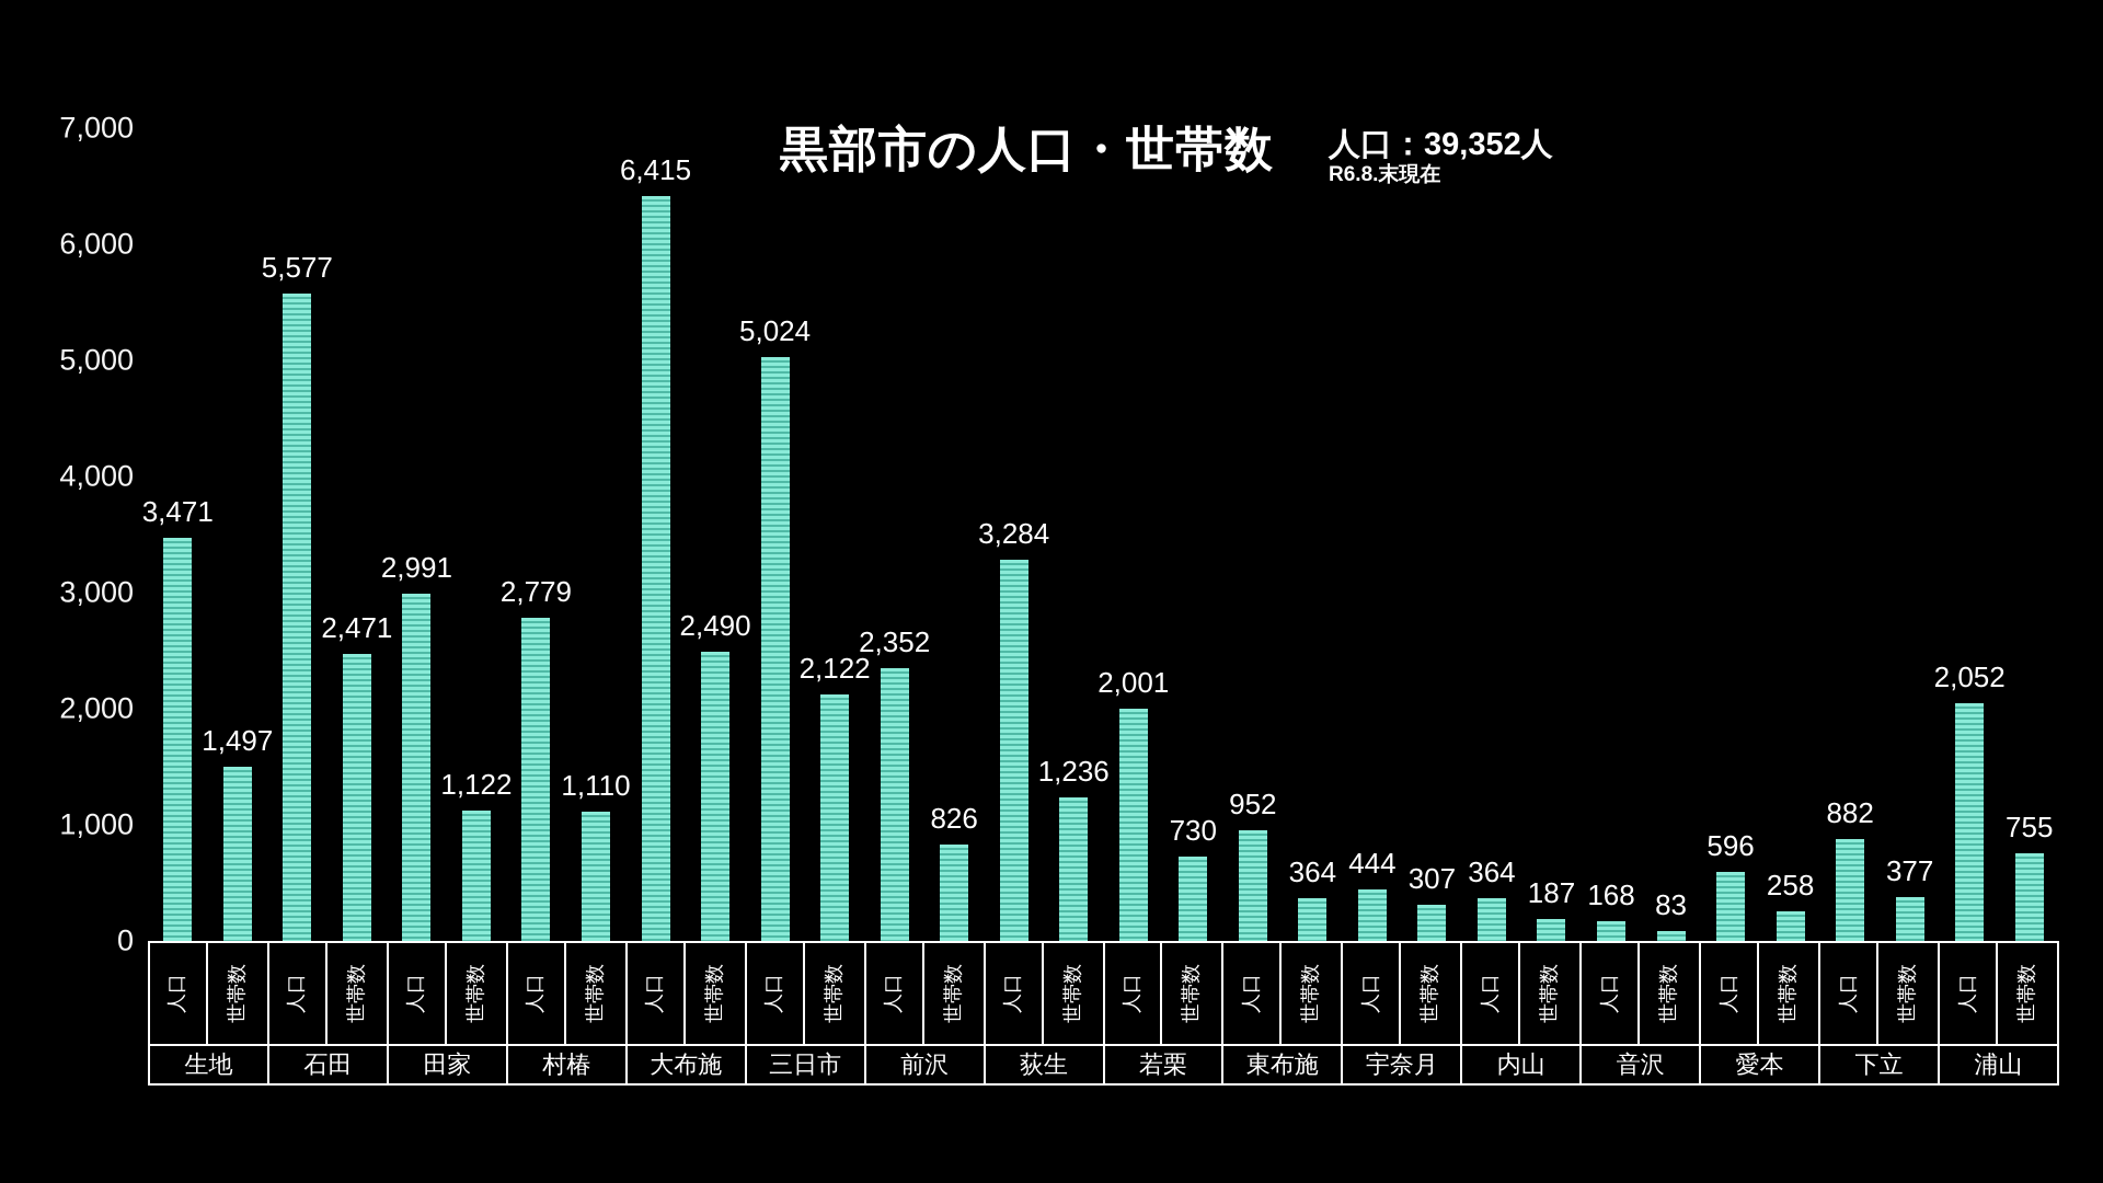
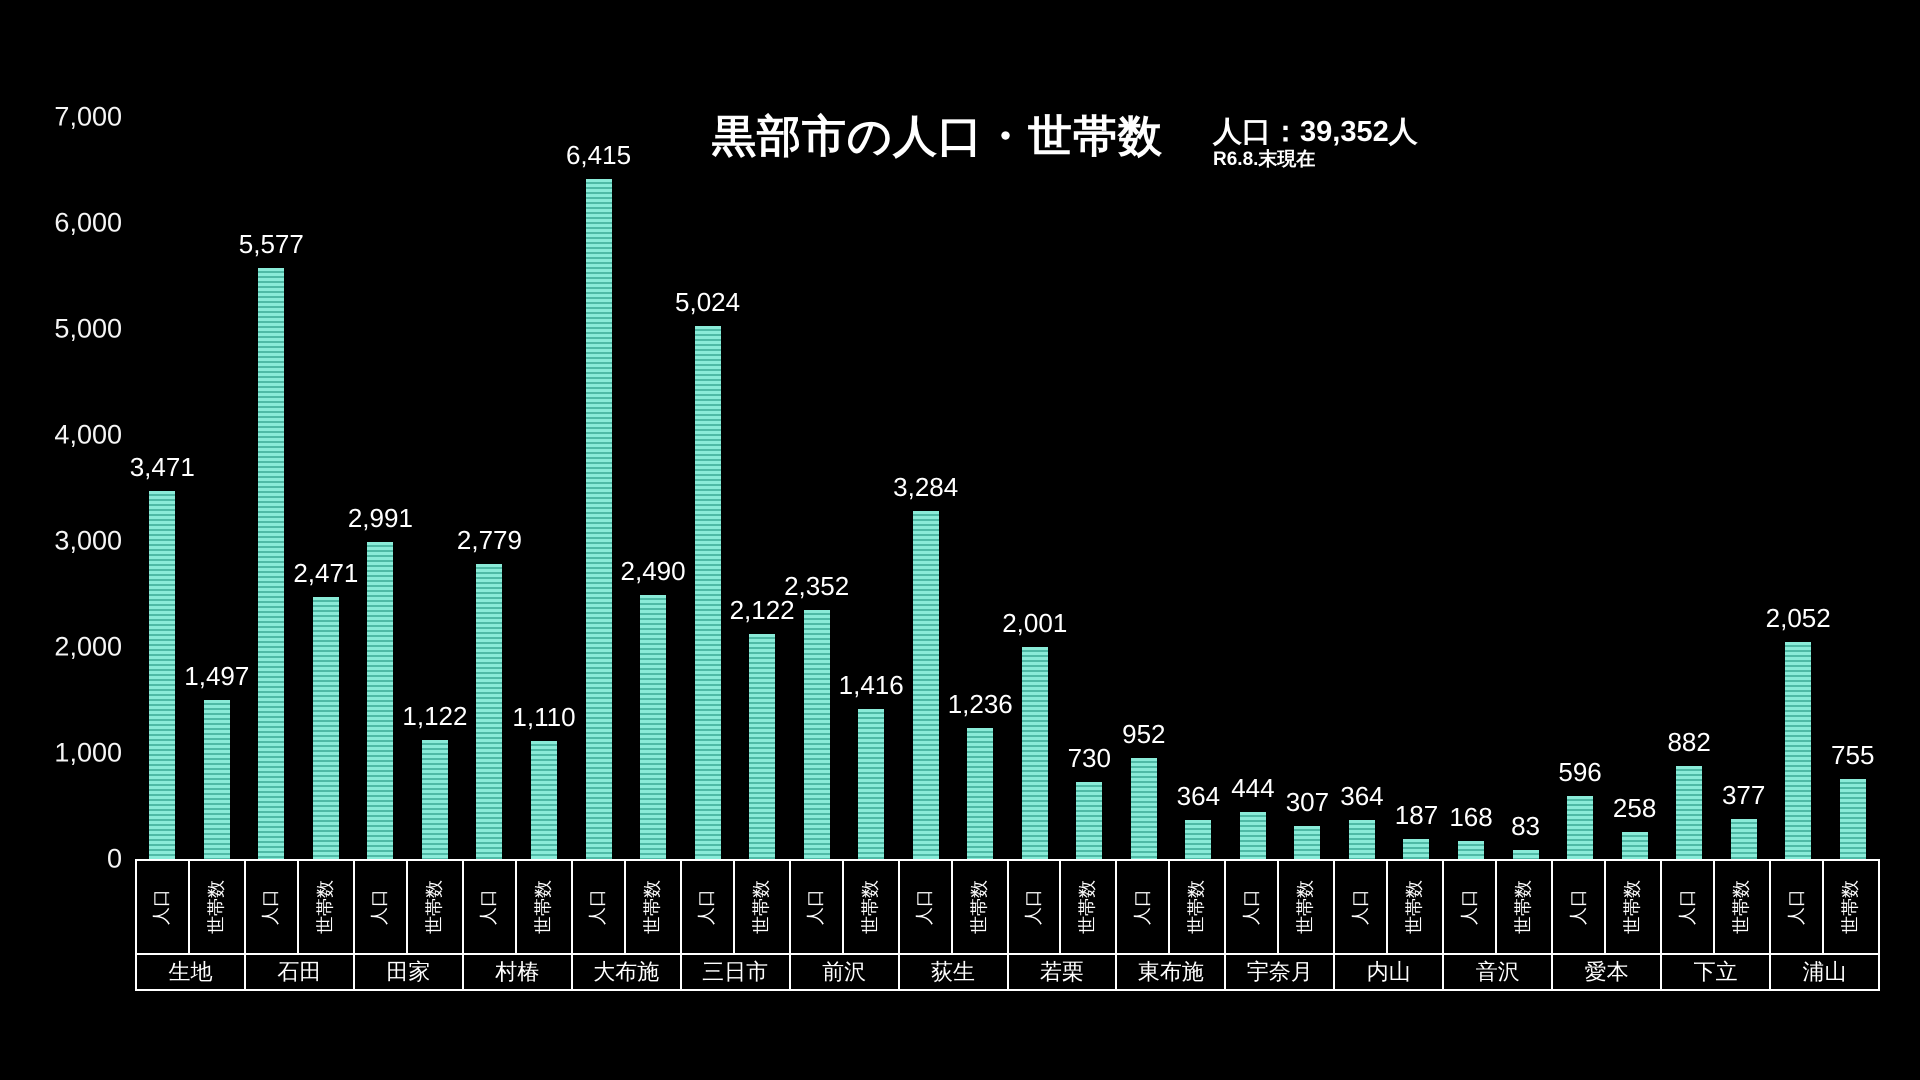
世帯数/前沢: 826 -> 1,416
